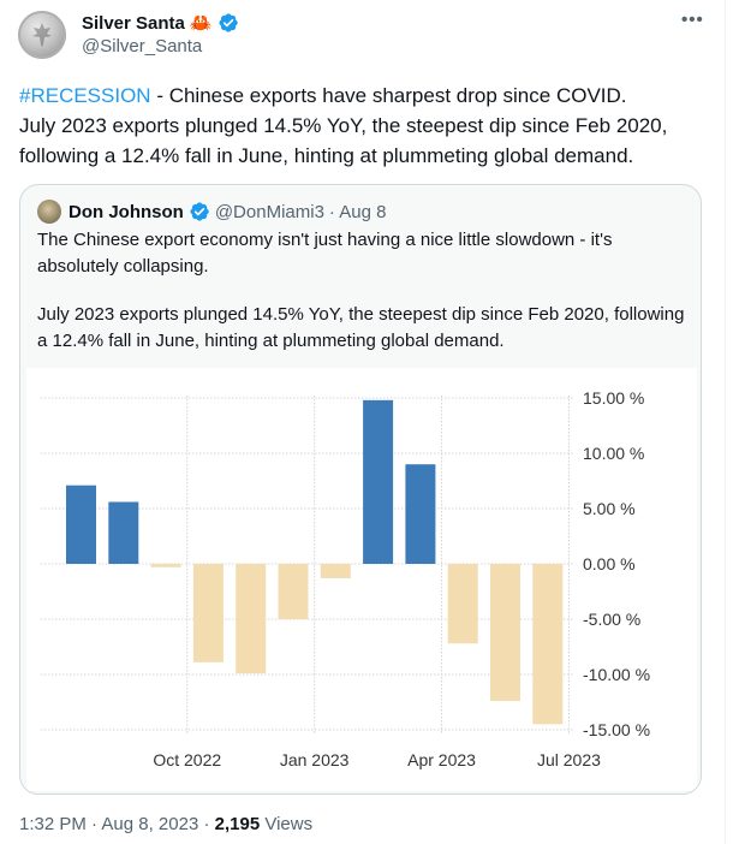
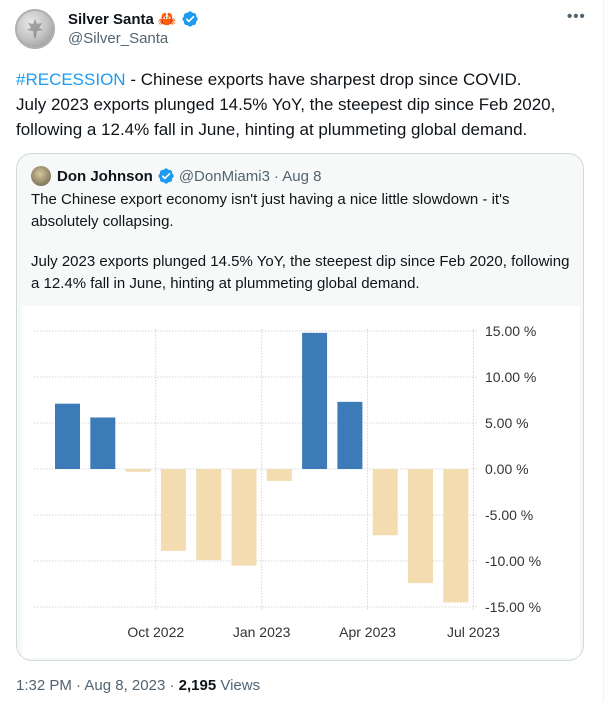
Jan 2023: -5% -> -10%
Apr 2023: 9% -> 7%
